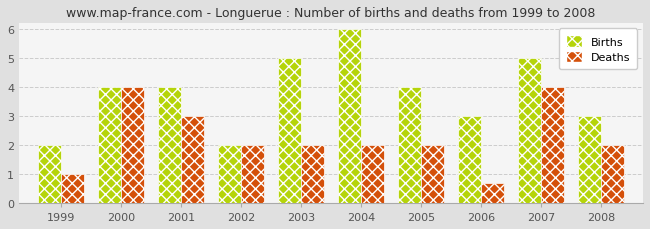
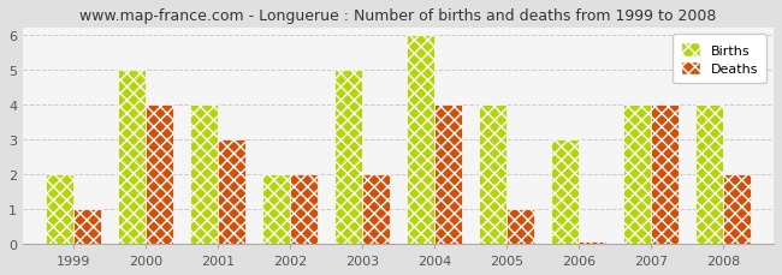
Births/2000: 4 -> 5
Deaths/2004: 2.00 -> 4.00
Deaths/2005: 2.00 -> 1.00
Deaths/2006: 0.70 -> 0.08
Births/2007: 5 -> 4
Births/2008: 3 -> 4
